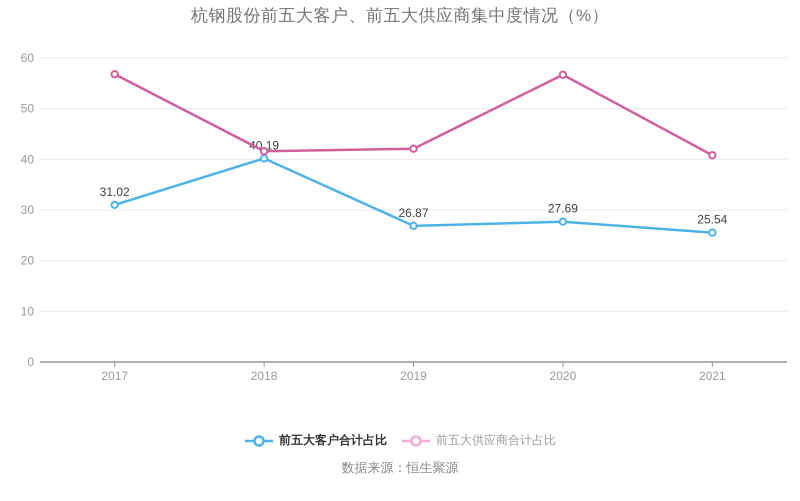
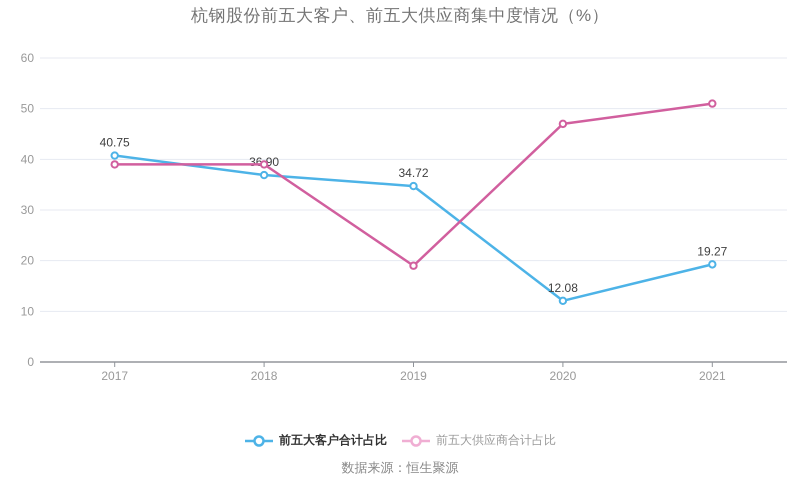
前五大客户合计占比/2017: 31.02 -> 40.75
前五大供应商合计占比/2017: 57 -> 39
前五大客户合计占比/2018: 40.19 -> 36.90
前五大供应商合计占比/2018: 42 -> 39
前五大客户合计占比/2019: 26.87 -> 34.72
前五大供应商合计占比/2019: 42 -> 19
前五大客户合计占比/2020: 27.69 -> 12.08
前五大供应商合计占比/2020: 57 -> 47
前五大客户合计占比/2021: 25.54 -> 19.27
前五大供应商合计占比/2021: 41 -> 51
